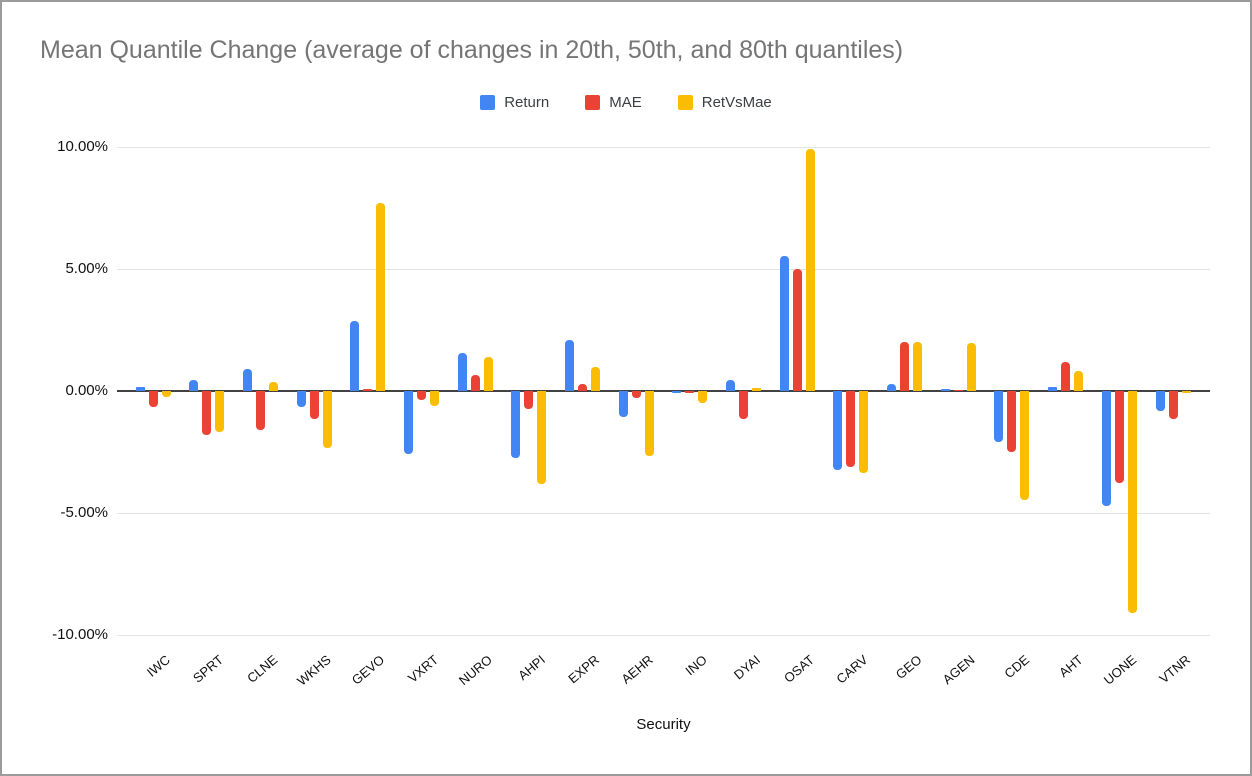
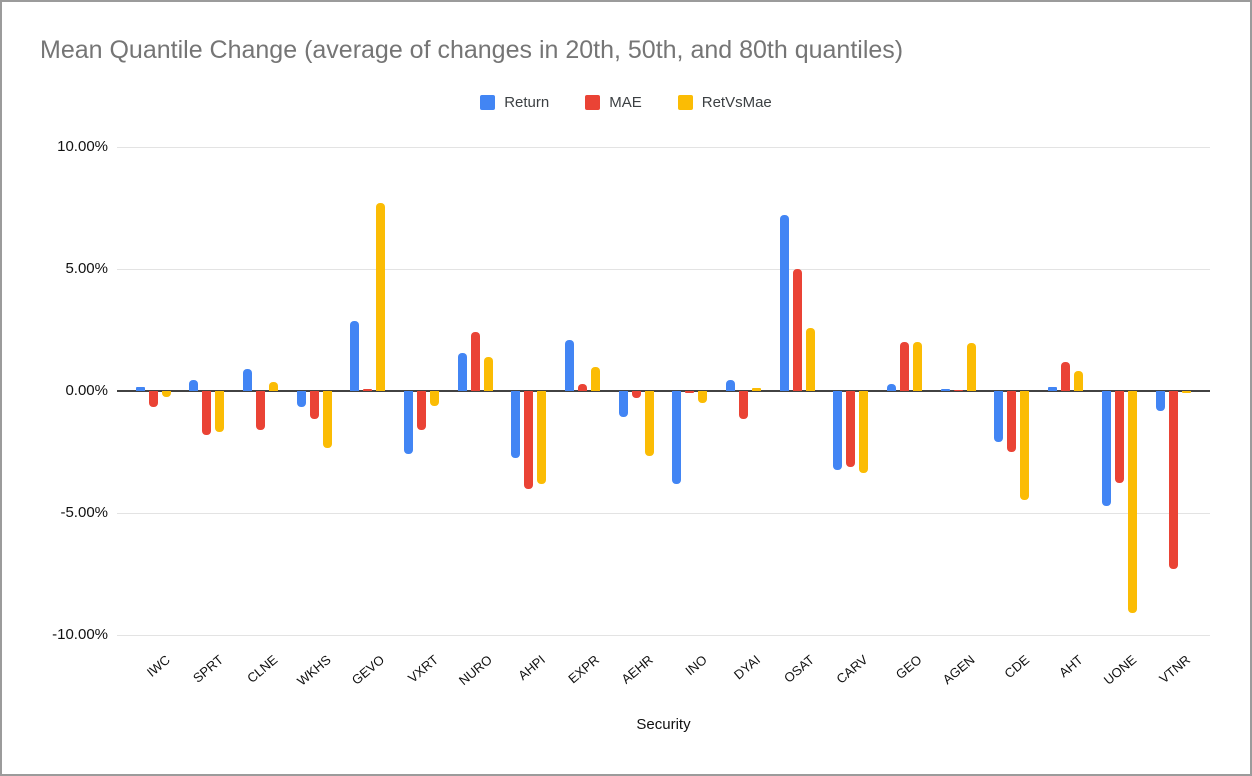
MAE/VXRT: -0.3% -> -1.6%
MAE/NURO: 0.7% -> 2.4%
MAE/AHPI: -0.8% -> -4.0%
Return/INO: -0.1% -> -3.8%
Return/OSAT: 5.5% -> 7.2%
RetVsMae/OSAT: 9.9% -> 2.6%
MAE/VTNR: -1.1% -> -7.3%
